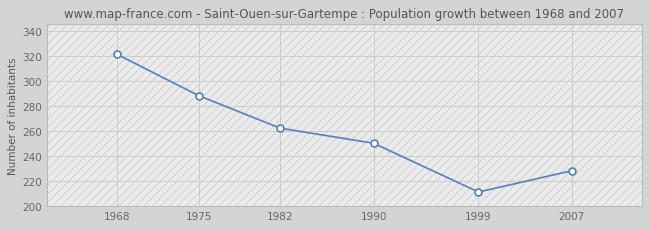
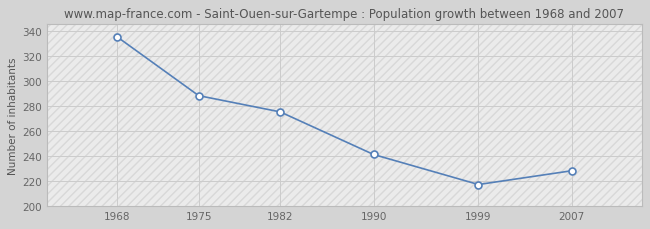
1968: 321 -> 335
1982: 262 -> 275
1990: 250 -> 241
1999: 211 -> 217
